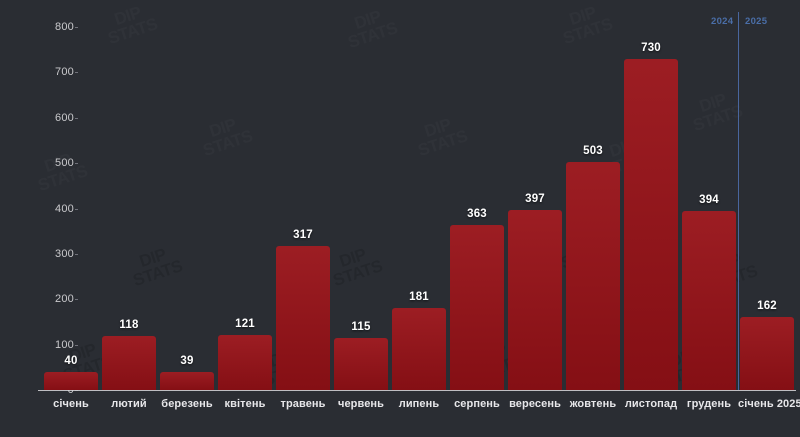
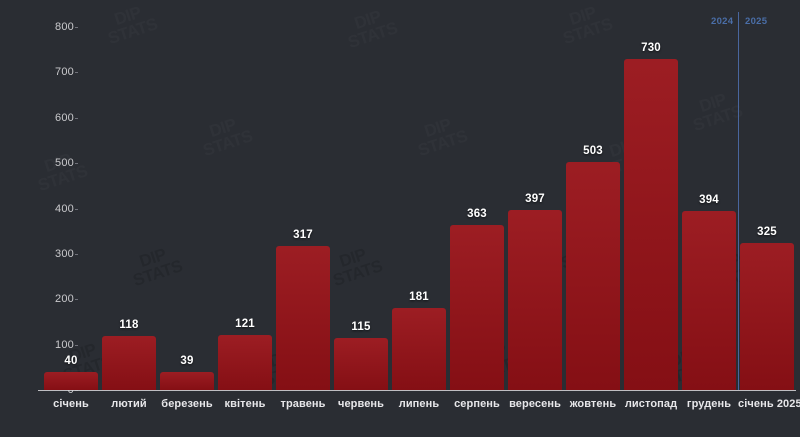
січень 2025: 162 -> 325
